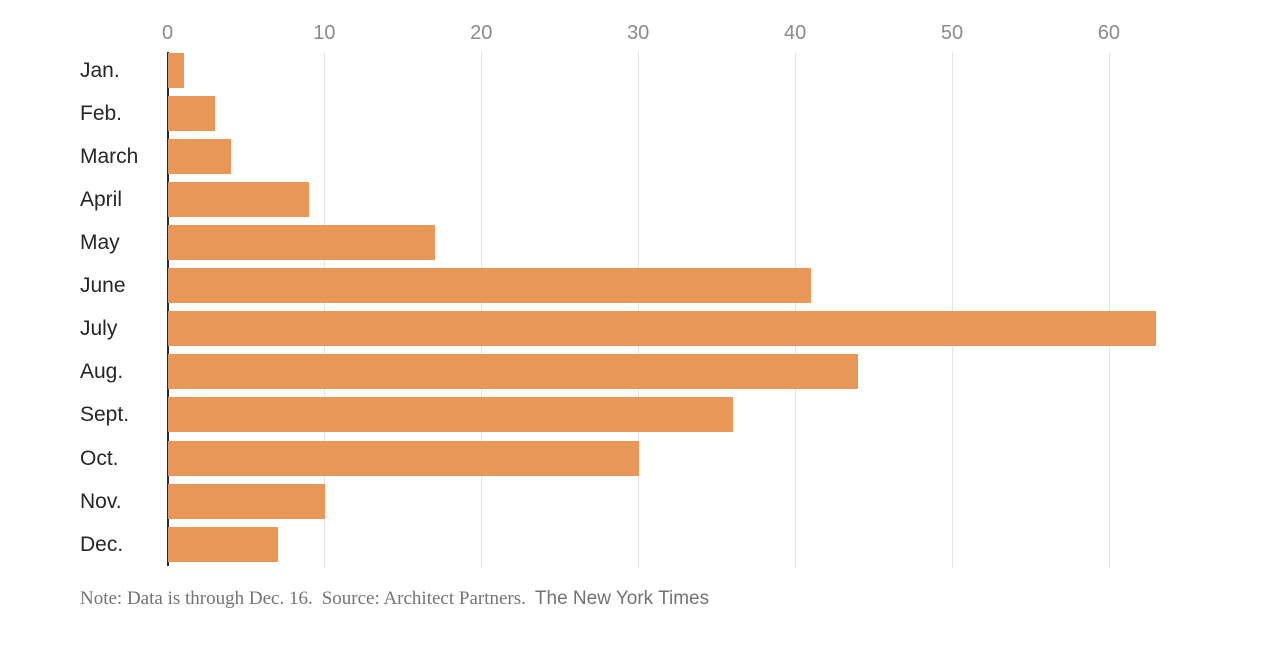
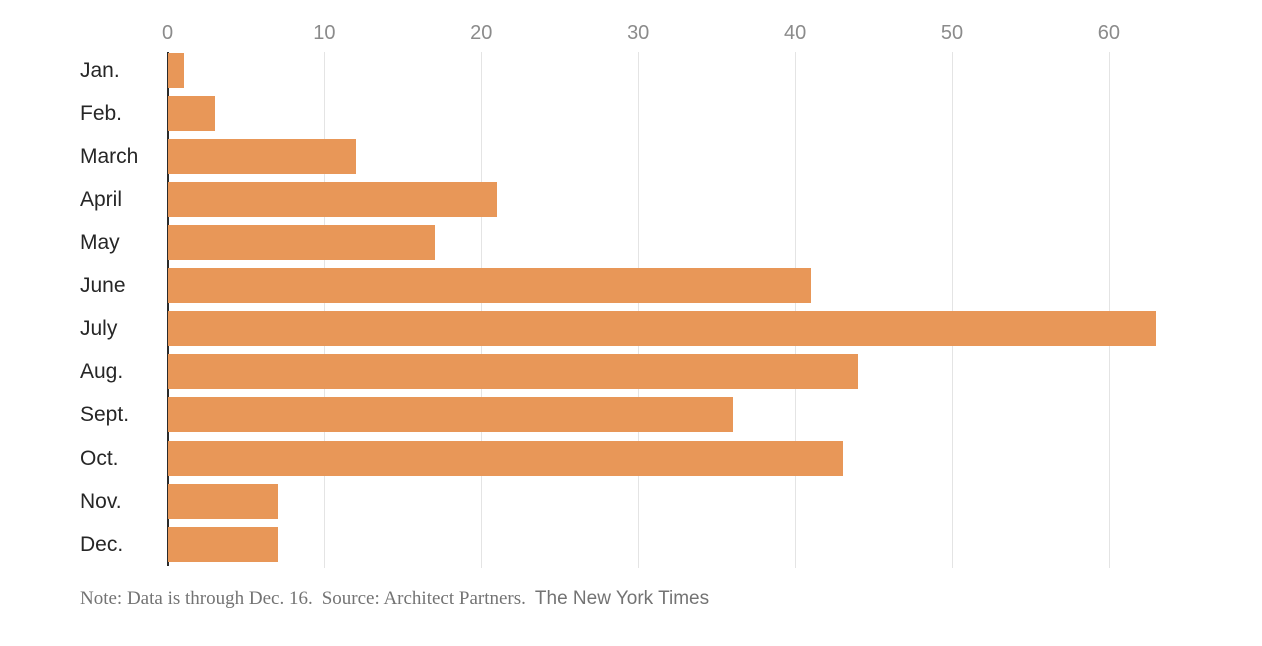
March: 4 -> 12
April: 9 -> 21
Oct.: 30 -> 43
Nov.: 10 -> 7
